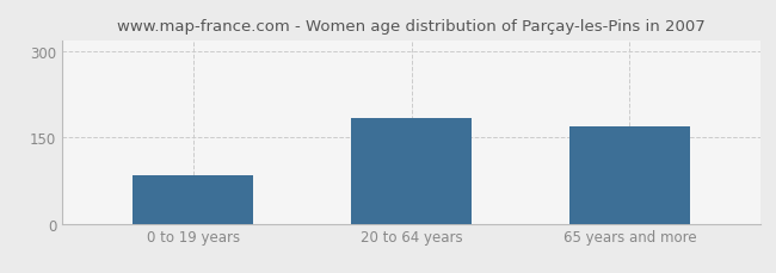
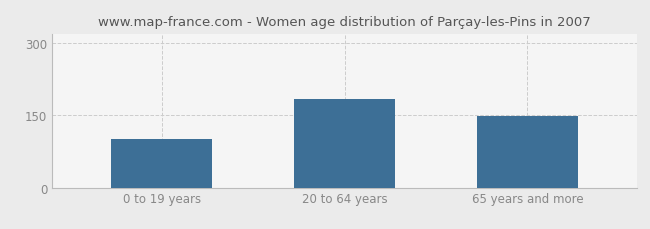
0 to 19 years: 85 -> 100
65 years and more: 170 -> 148
